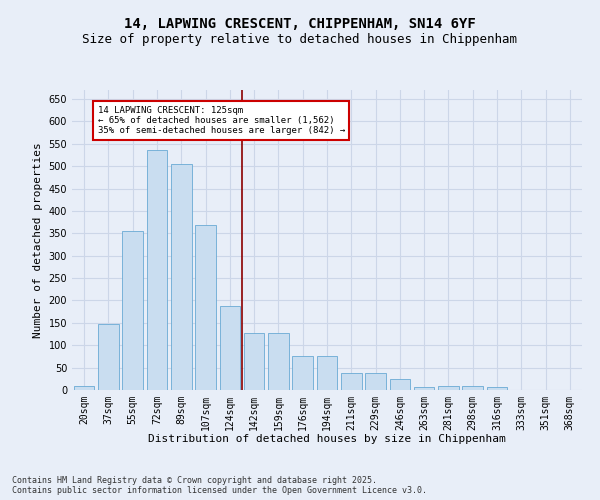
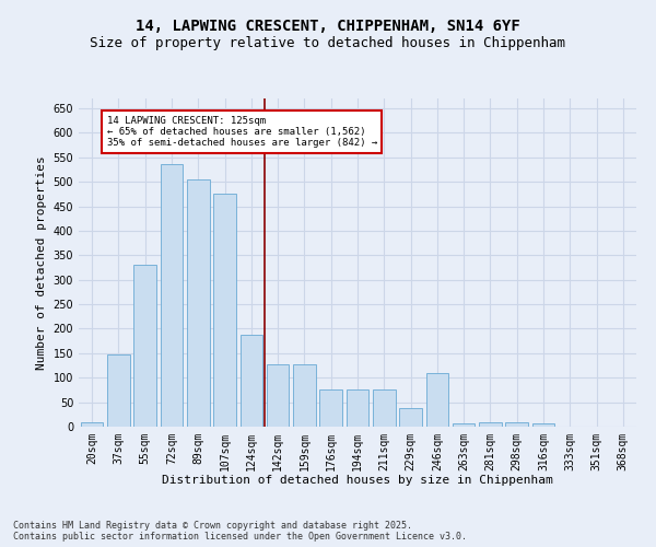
55sqm: 355 -> 330
107sqm: 368 -> 475
211sqm: 37 -> 75
246sqm: 25 -> 110
